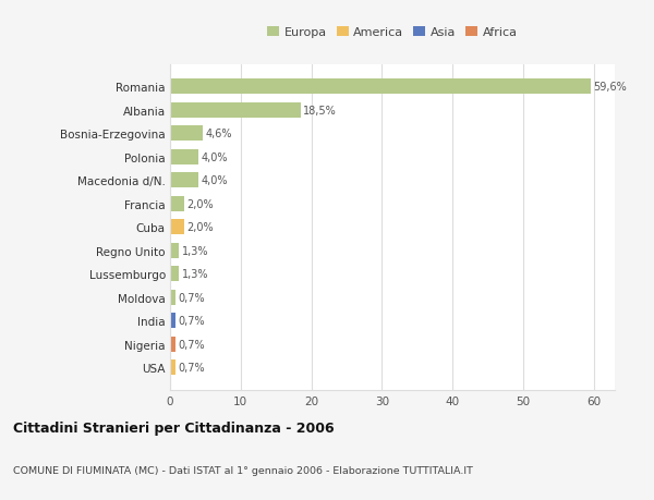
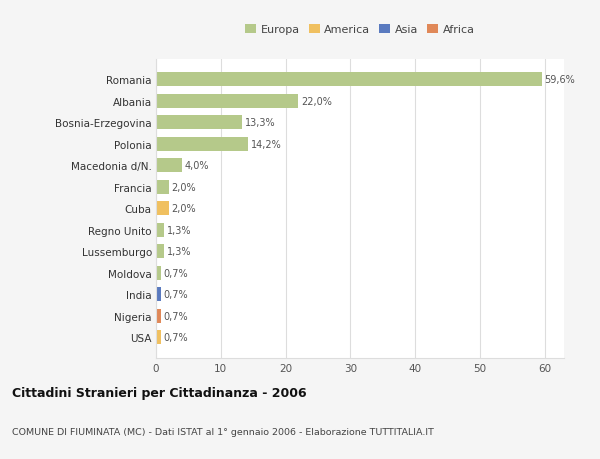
Albania: 18,5% -> 22,0%
Bosnia-Erzegovina: 4,6% -> 13,3%
Polonia: 4,0% -> 14,2%
